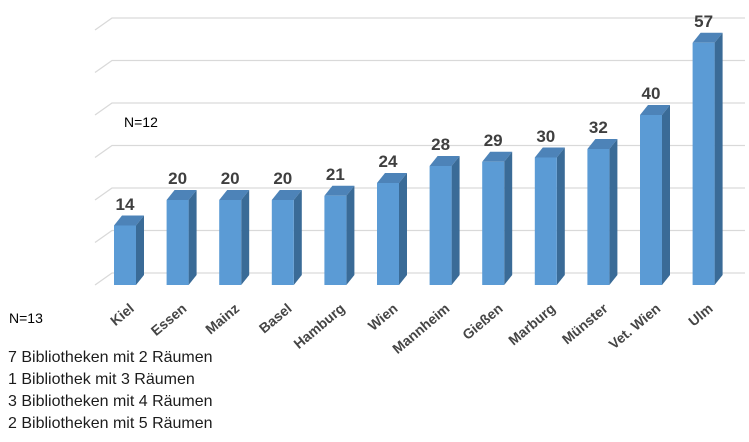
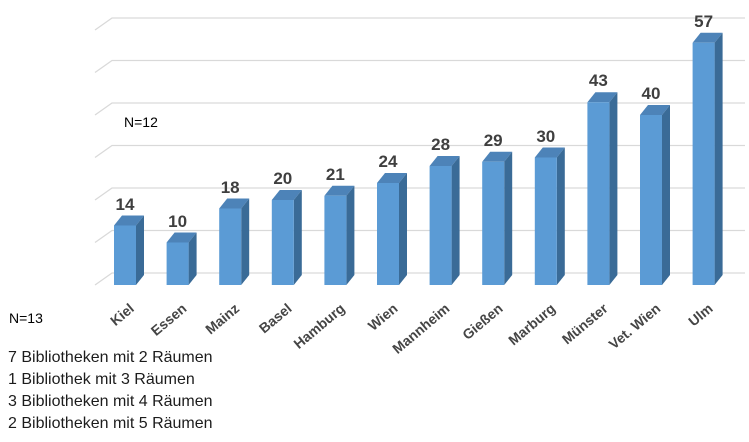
Essen: 20 -> 10
Mainz: 20 -> 18
Münster: 32 -> 43
